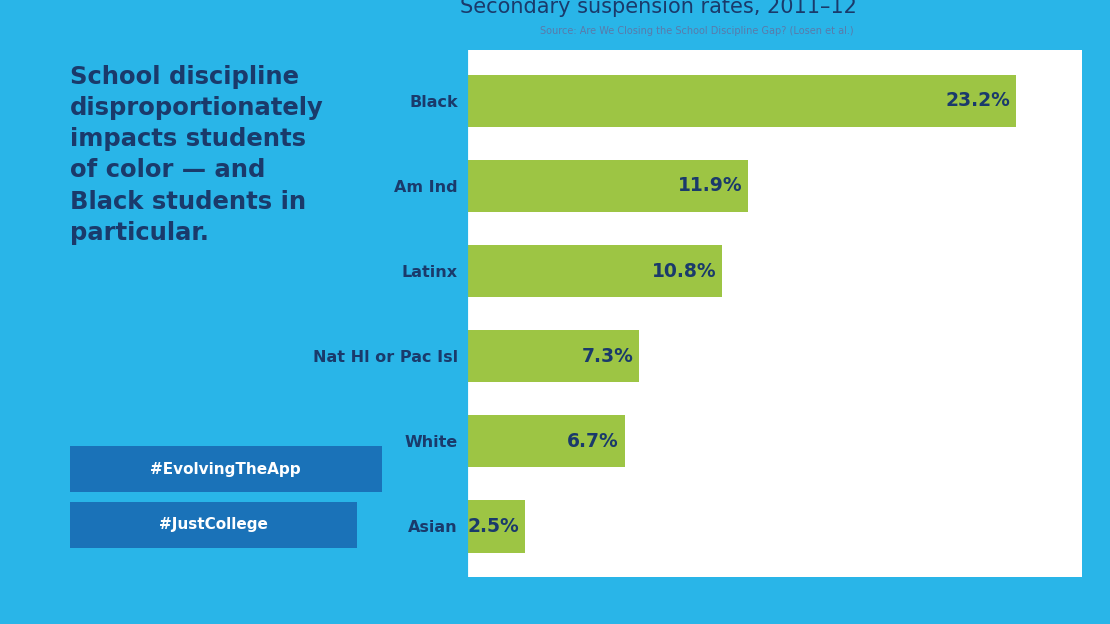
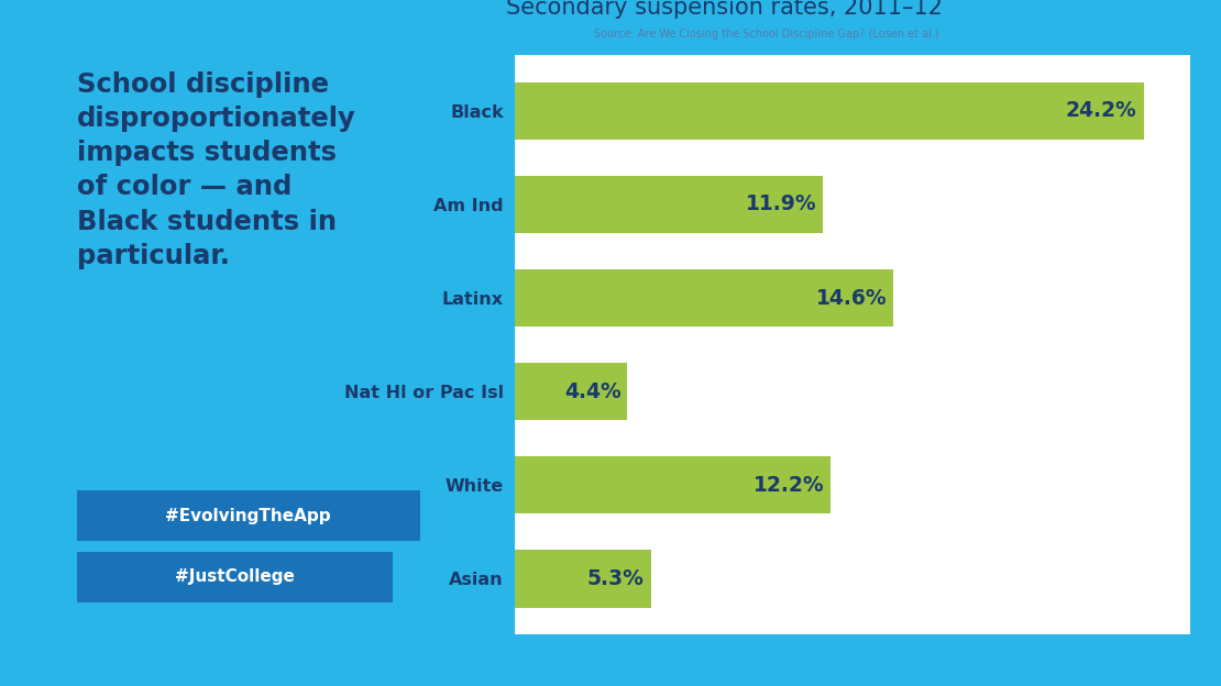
Black: 23.2% -> 24.2%
Latinx: 10.8% -> 14.6%
Nat Hl or Pac Isl: 7.3% -> 4.4%
White: 6.7% -> 12.2%
Asian: 2.5% -> 5.3%
